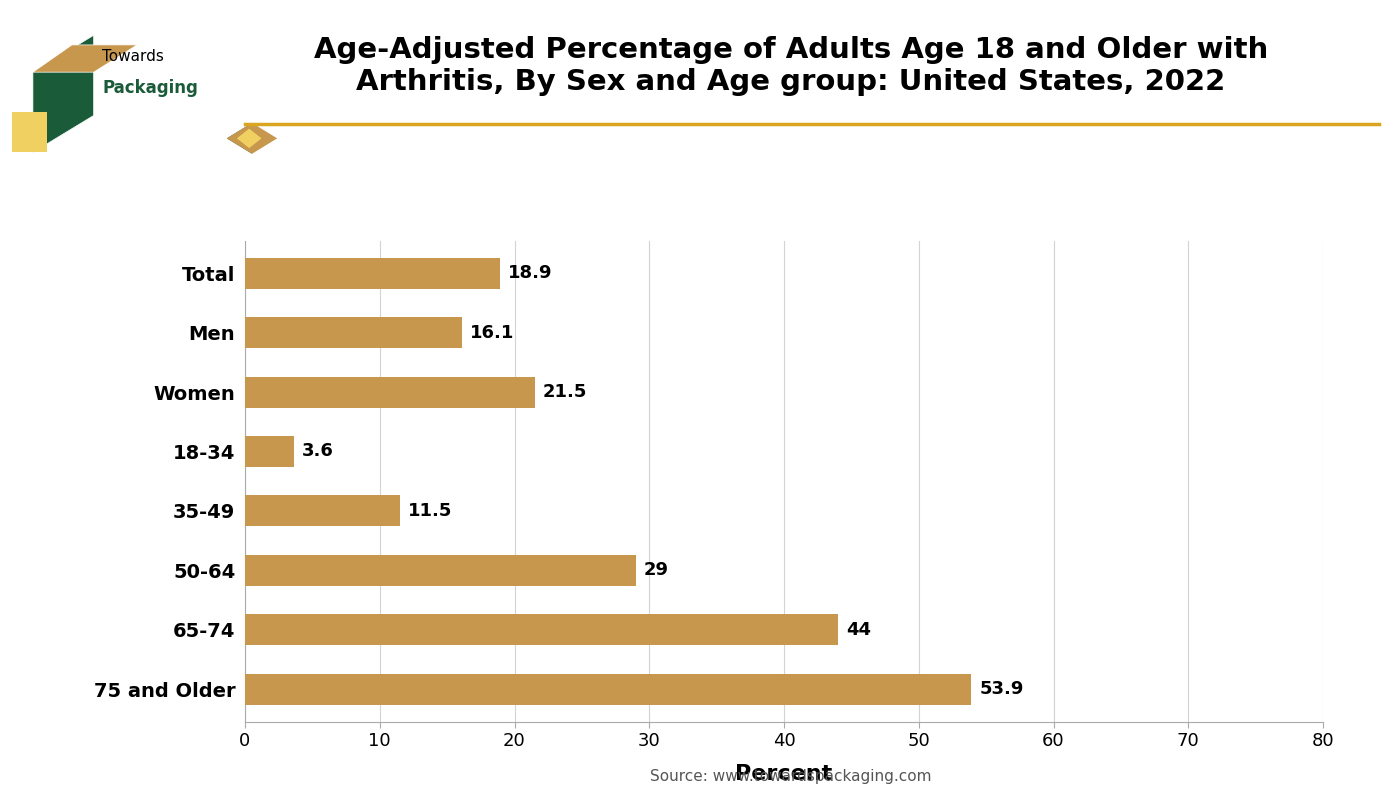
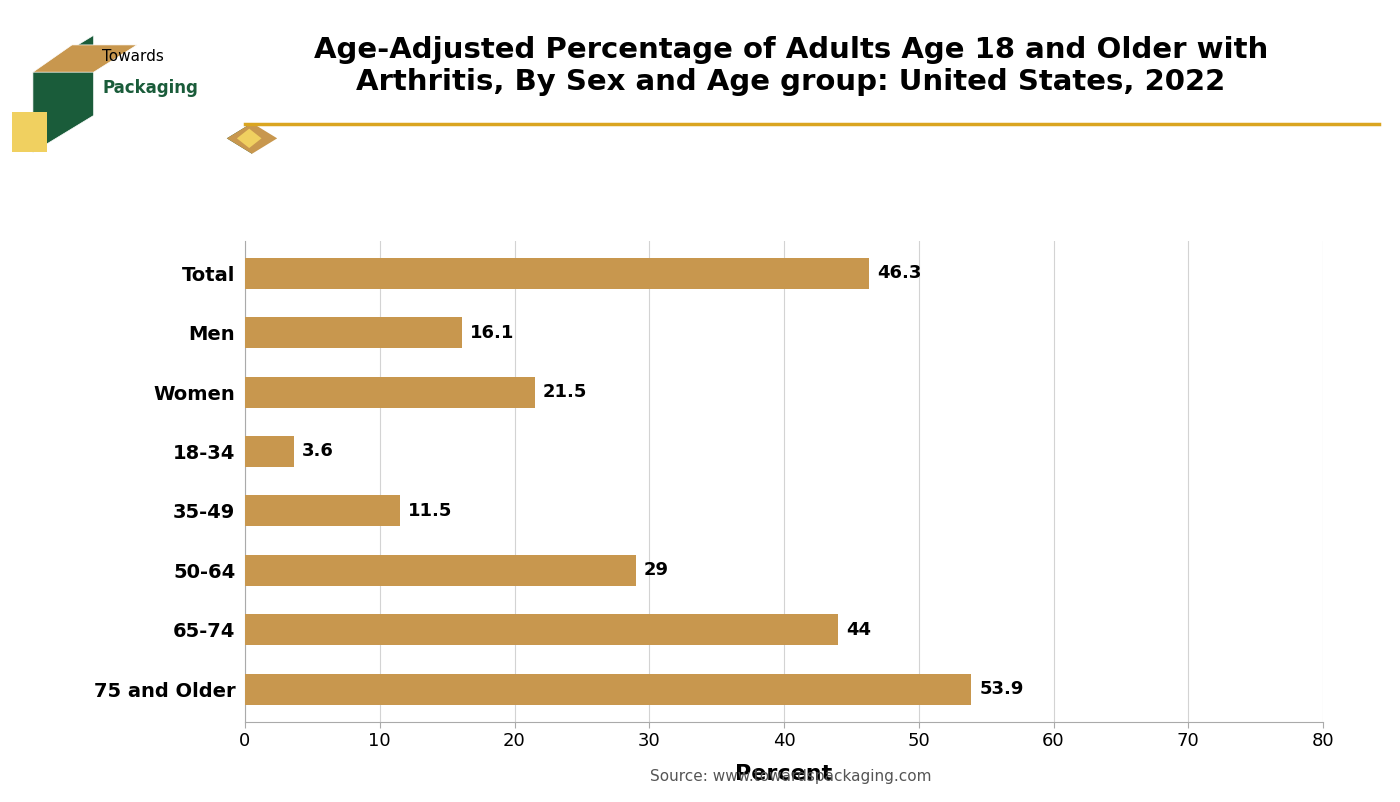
Total: 18.9 -> 46.3
